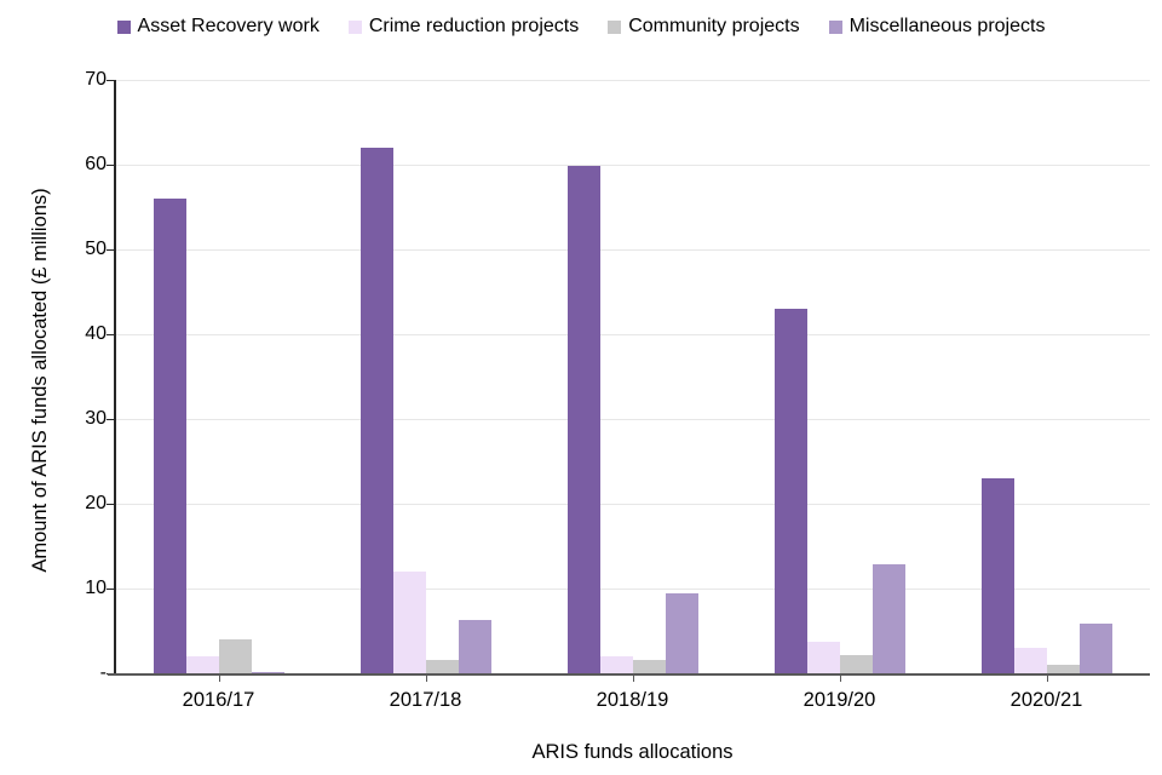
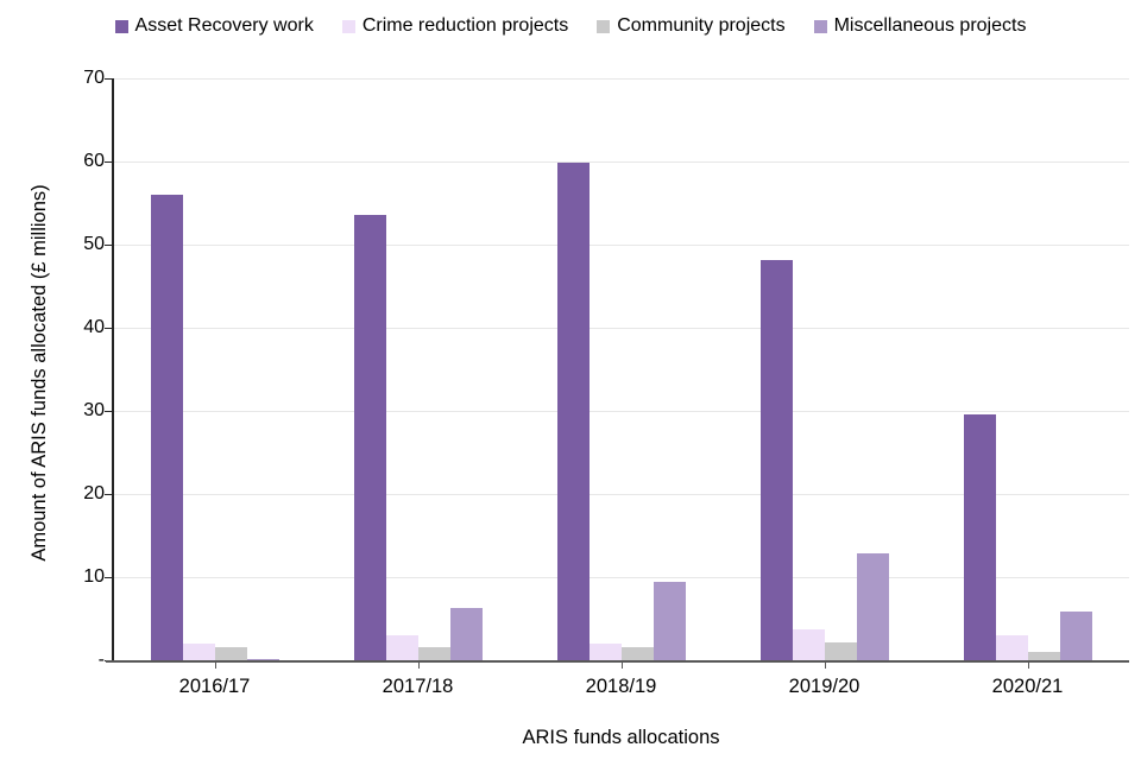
Community projects/2016/17: 4 -> 2
Asset Recovery work/2017/18: 62 -> 54
Crime reduction projects/2017/18: 12 -> 3
Asset Recovery work/2019/20: 43 -> 48
Asset Recovery work/2020/21: 23 -> 30
